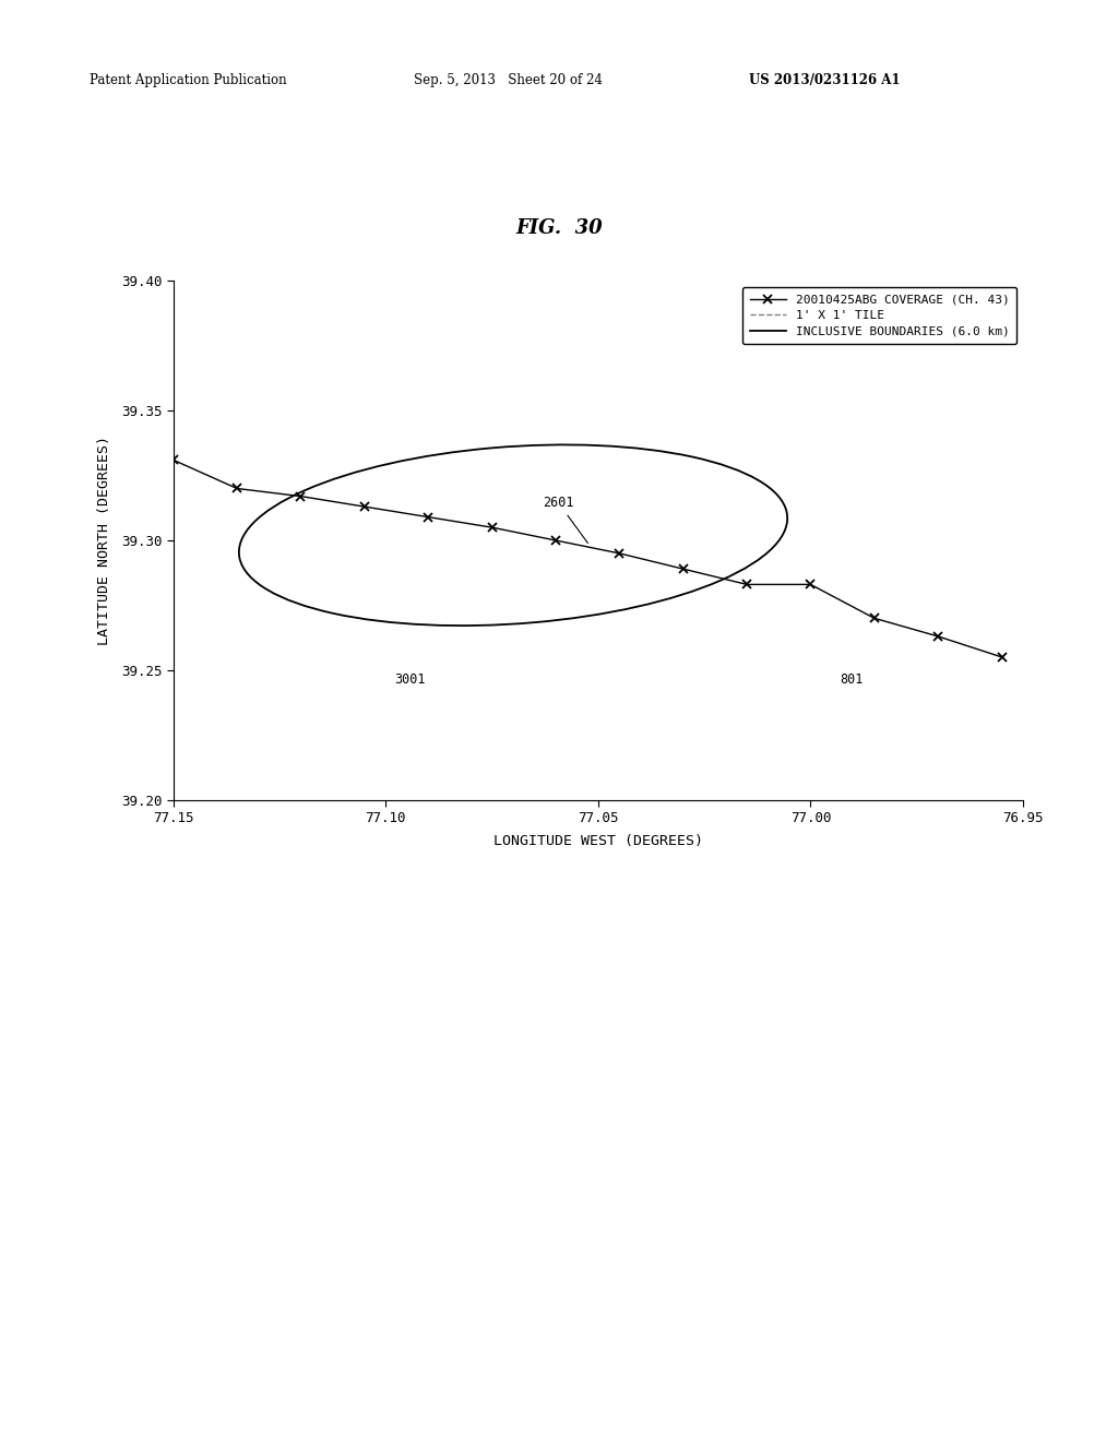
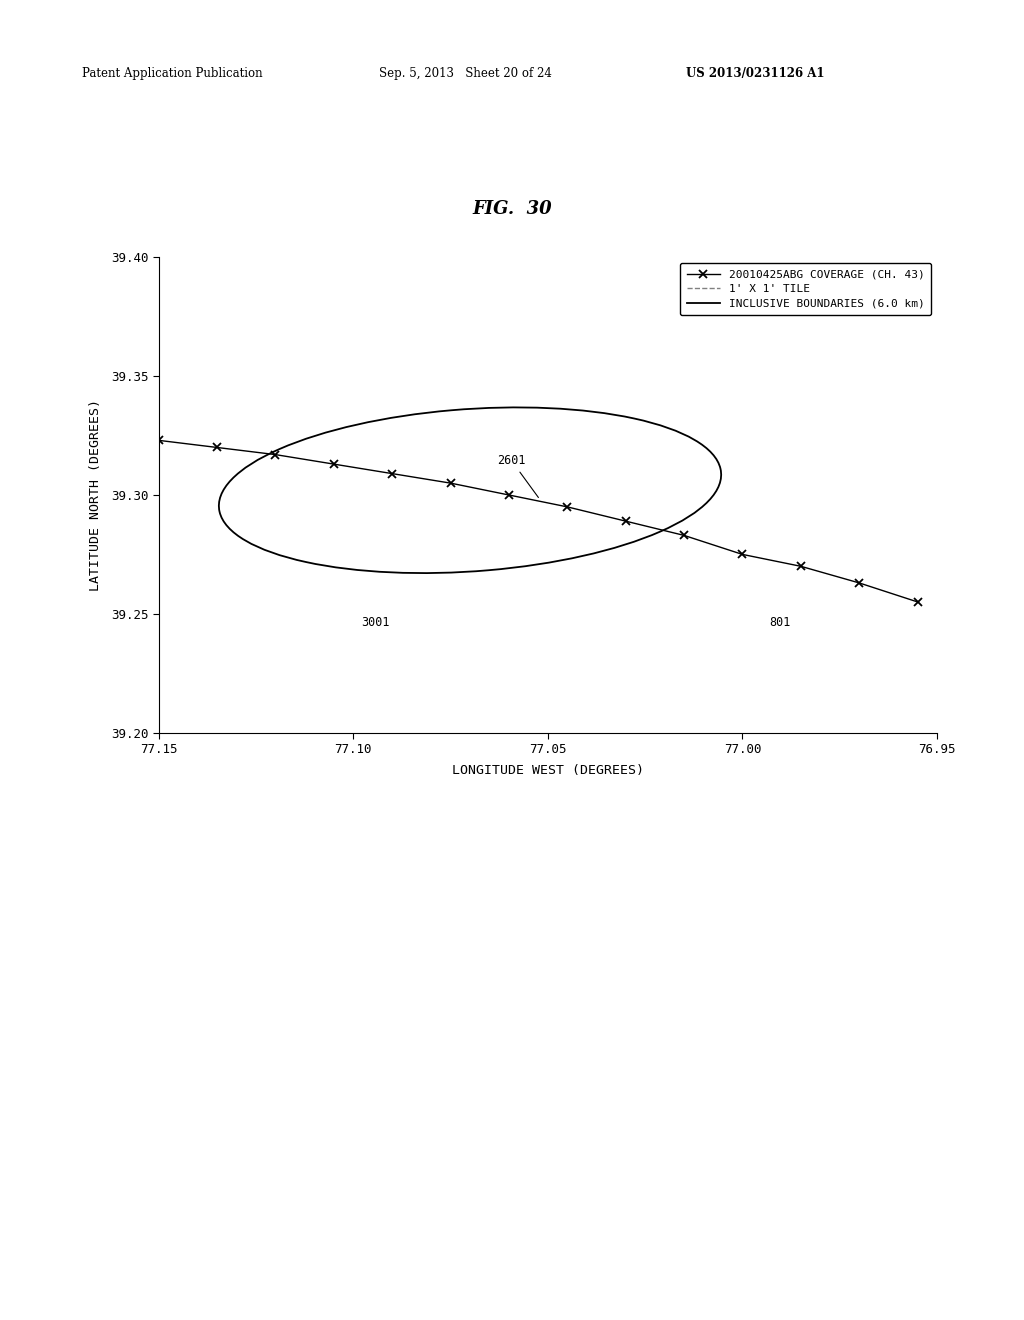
77.15: 39.331 -> 39.323
77.00: 39.283 -> 39.275
